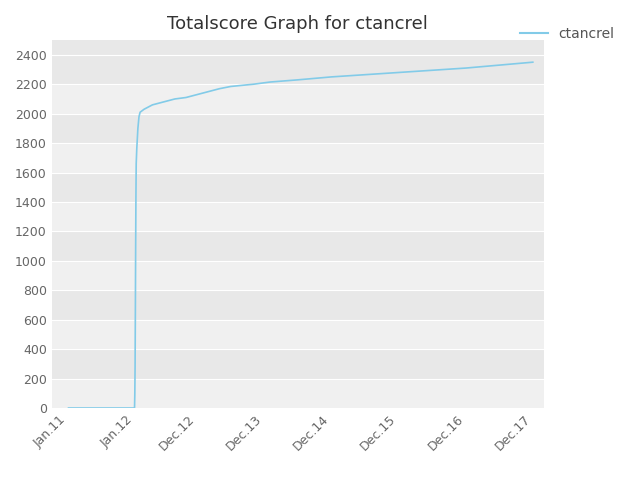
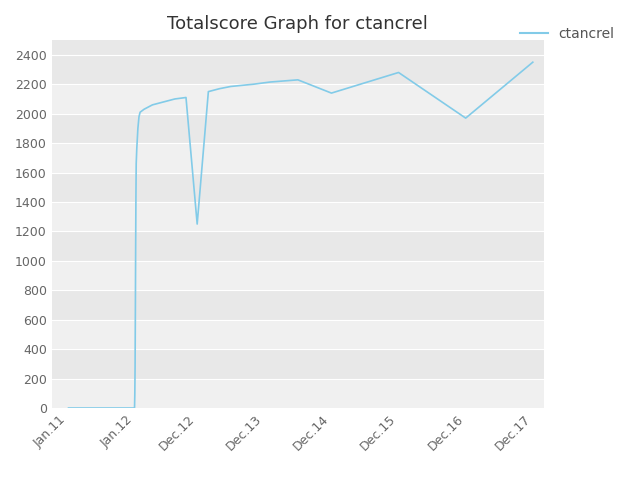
Dec.12: 2130 -> 1250
Dec.14: 2250 -> 2140
Dec.16: 2310 -> 1970
